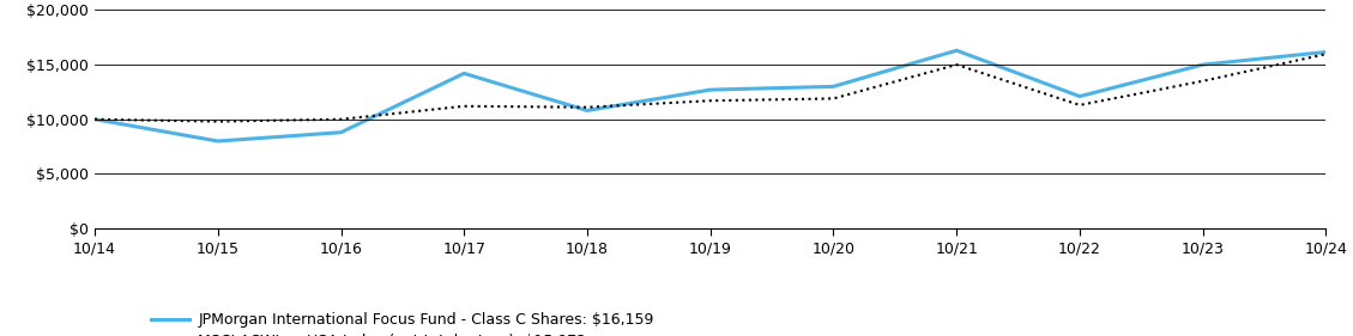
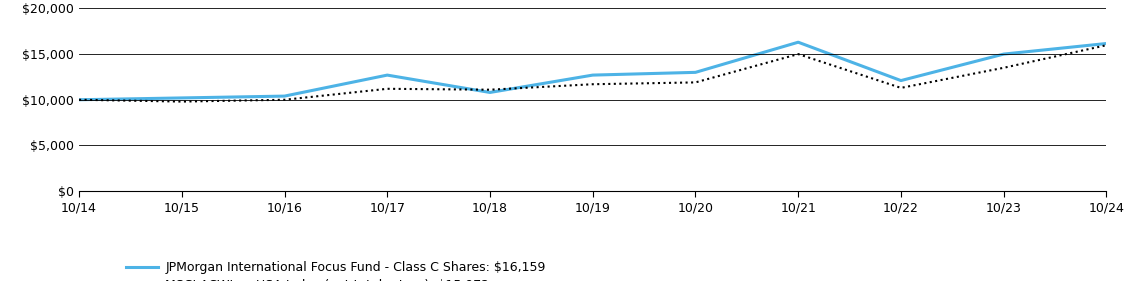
JPMorgan International Focus Fund - Class C Shares: $16,159/10/15: $8,000 -> $10,200
JPMorgan International Focus Fund - Class C Shares: $16,159/10/16: $8,800 -> $10,400
JPMorgan International Focus Fund - Class C Shares: $16,159/10/17: $14,200 -> $12,700
